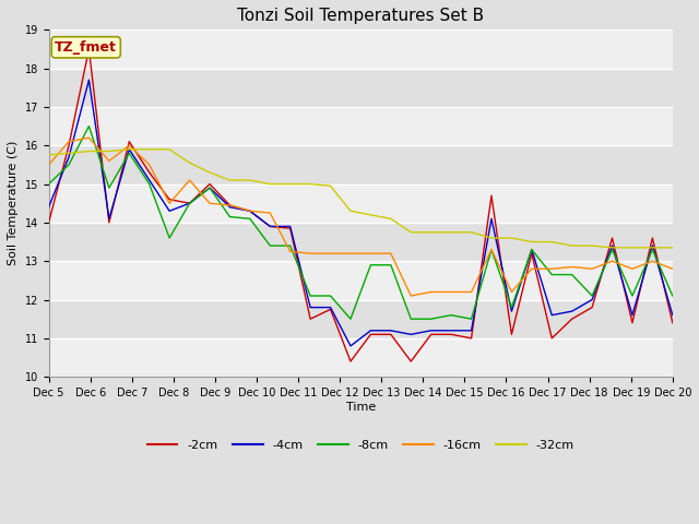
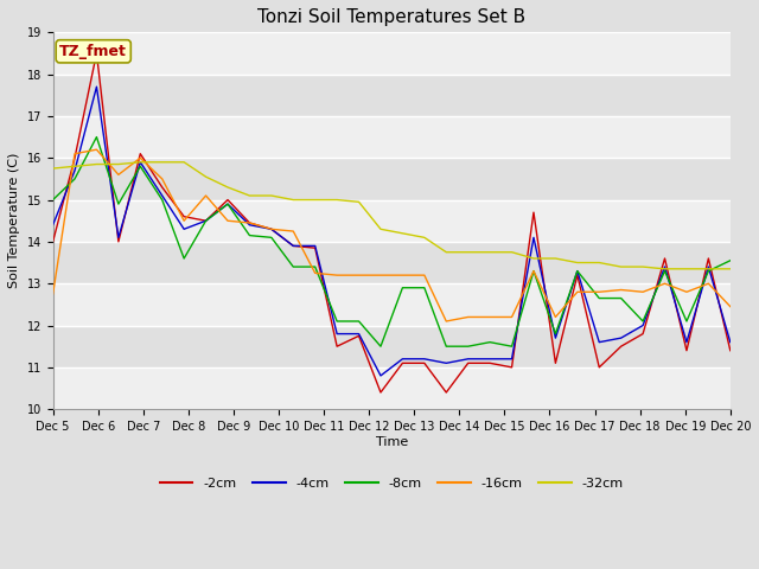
-16cm/Dec 5: 15.50 -> 12.75
-8cm/Dec 20: 12.10 -> 13.55
-16cm/Dec 20: 12.80 -> 12.45
